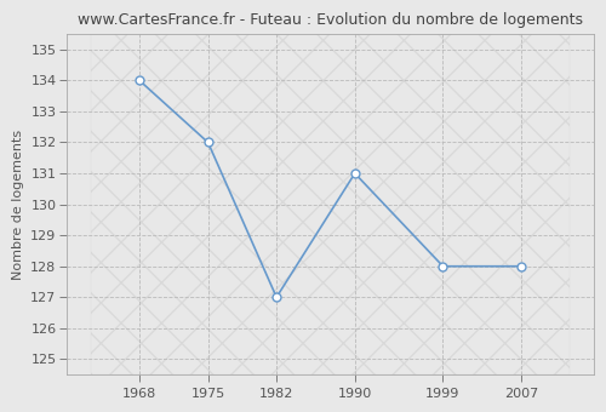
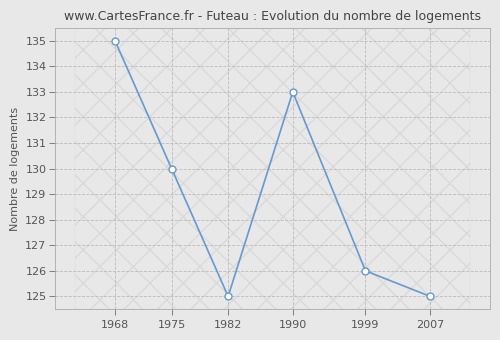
1968: 134 -> 135
1975: 132 -> 130
1982: 127 -> 125
1990: 131 -> 133
1999: 128 -> 126
2007: 128 -> 125
